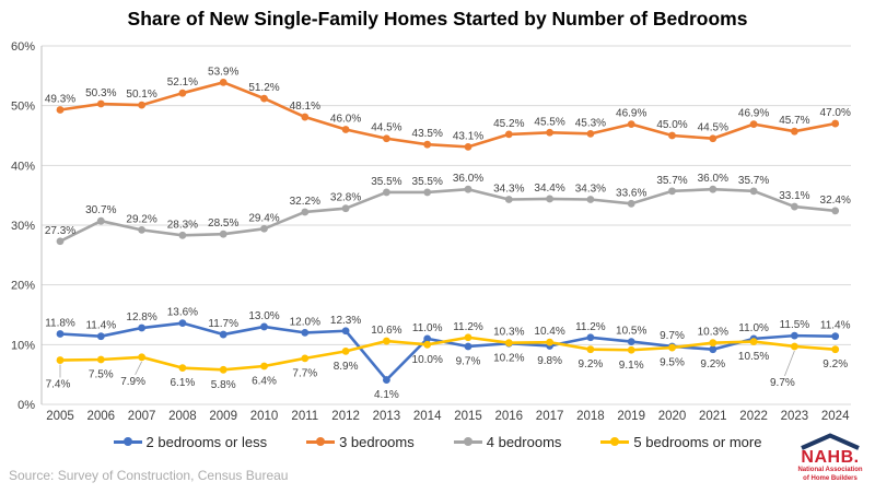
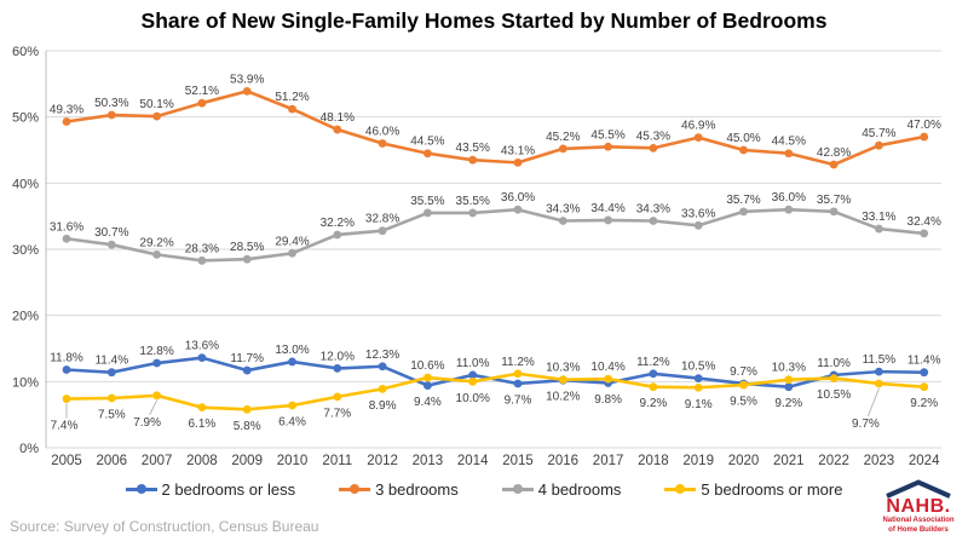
4 bedrooms/2005: 27.3% -> 31.6%
2 bedrooms or less/2013: 4.1% -> 9.4%
3 bedrooms/2022: 46.9% -> 42.8%
